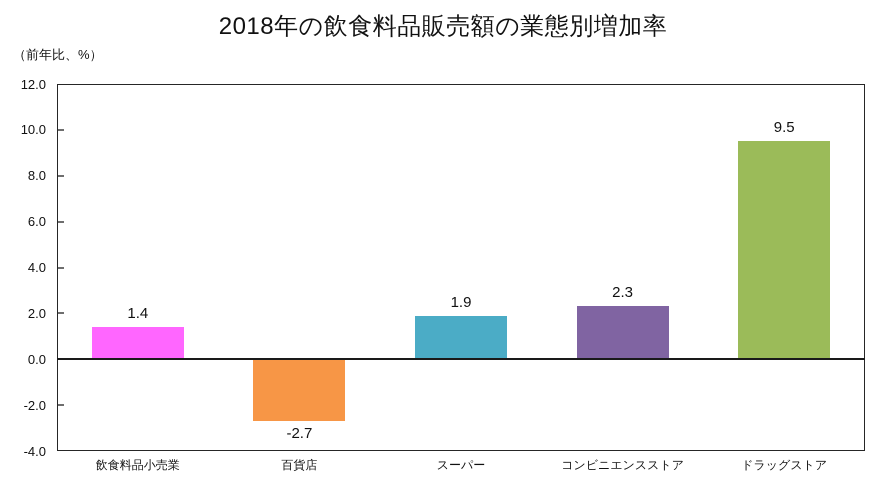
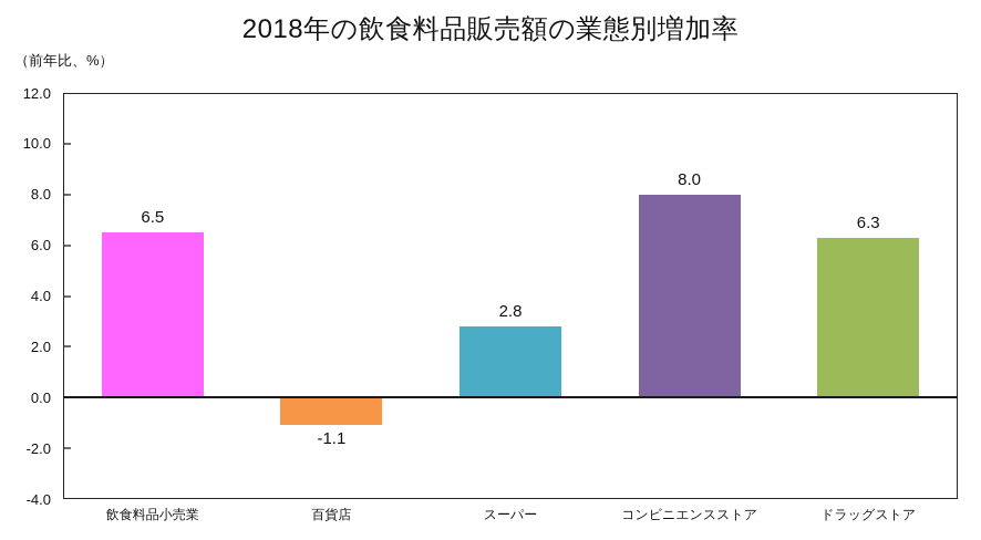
飲食料品小売業: 1.4 -> 6.5
百貨店: -2.7 -> -1.1
スーパー: 1.9 -> 2.8
コンビニエンスストア: 2.3 -> 8.0
ドラッグストア: 9.5 -> 6.3
